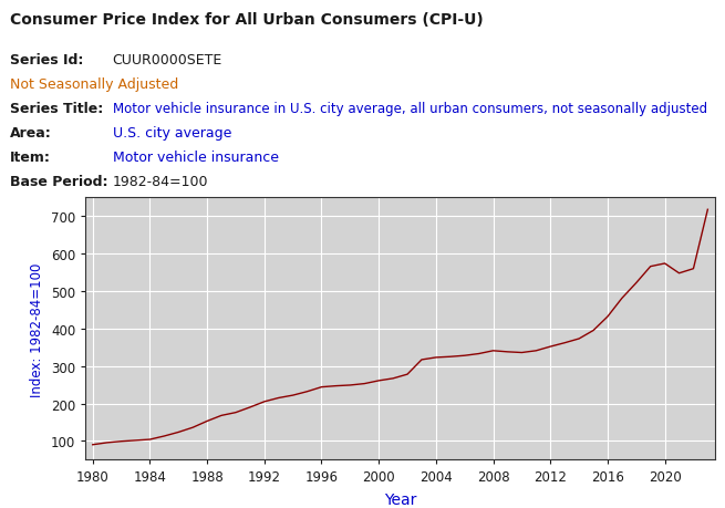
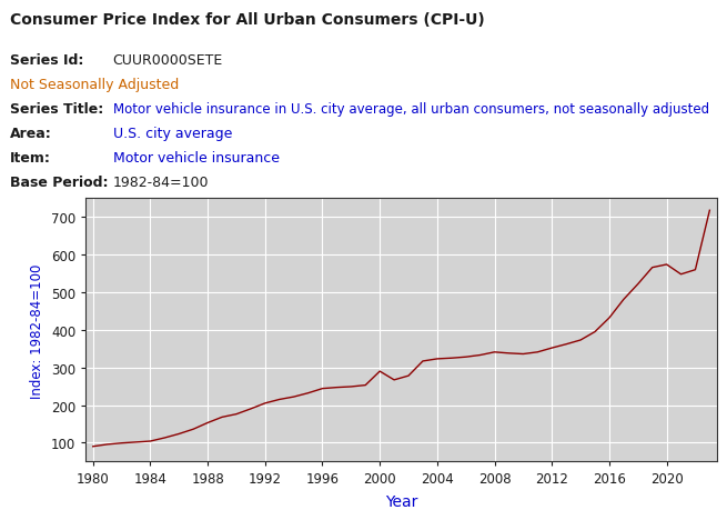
2000: 261 -> 290
